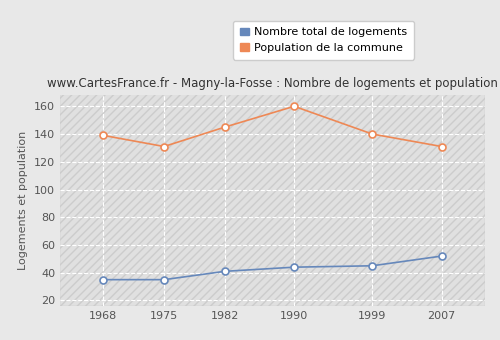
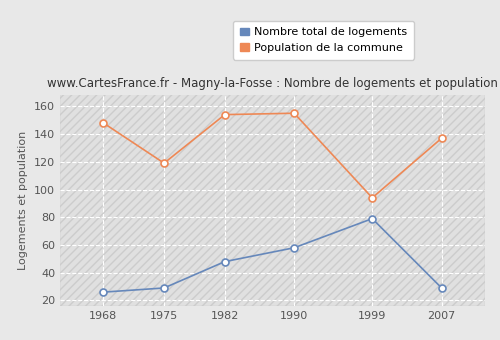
Nombre total de logements/1968: 35 -> 26
Population de la commune/1968: 139 -> 148
Nombre total de logements/1975: 35 -> 29
Population de la commune/1975: 131 -> 119
Nombre total de logements/1982: 41 -> 48
Population de la commune/1982: 145 -> 154
Nombre total de logements/1990: 44 -> 58
Population de la commune/1990: 160 -> 155
Nombre total de logements/1999: 45 -> 79
Population de la commune/1999: 140 -> 94
Nombre total de logements/2007: 52 -> 29
Population de la commune/2007: 131 -> 137
